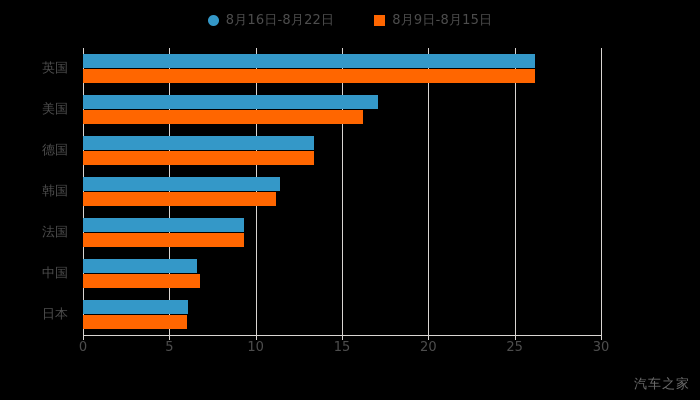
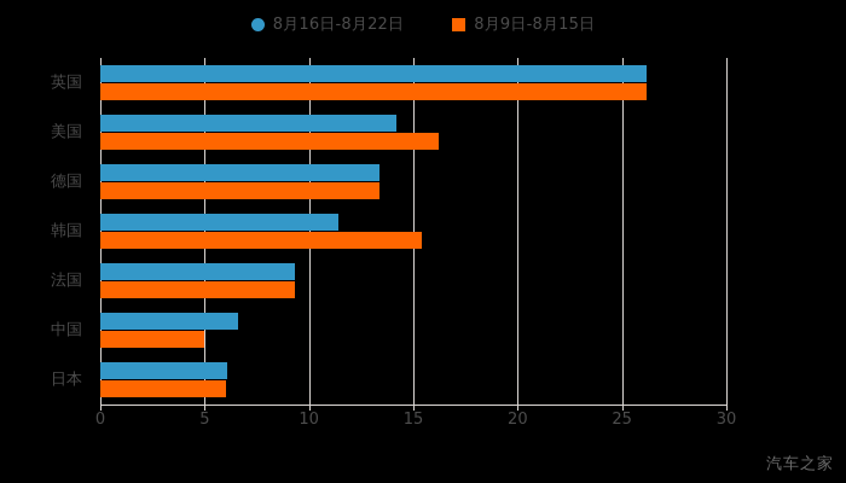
8月16日-8月22日/美国: 17.1 -> 14.2
8月9日-8月15日/韩国: 11.2 -> 15.4
8月9日-8月15日/中国: 6.8 -> 5.0
